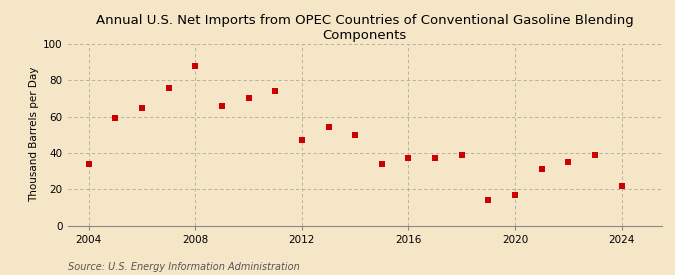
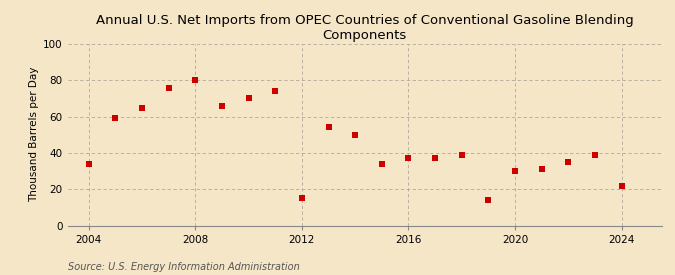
2008: 88 -> 80
2012: 47 -> 15
2020: 17 -> 30
